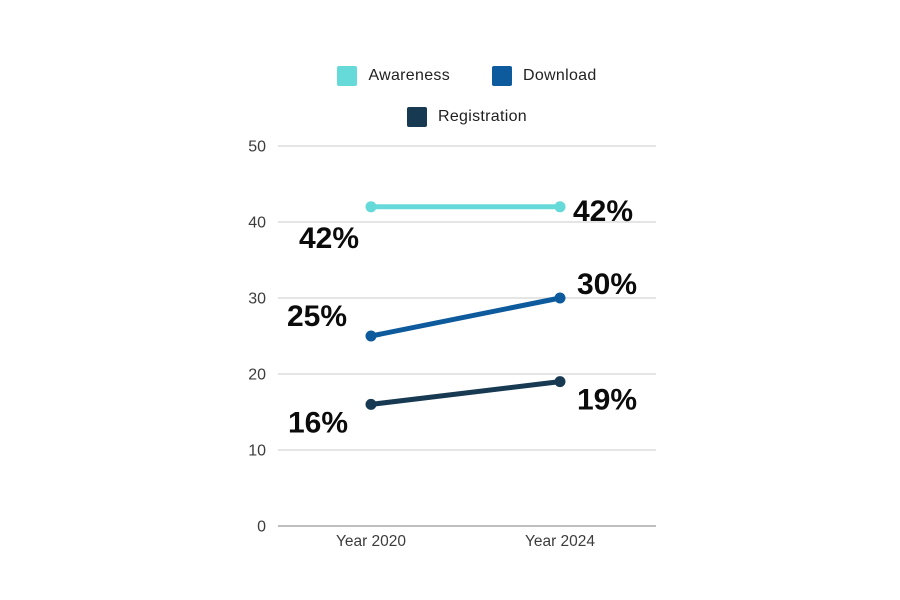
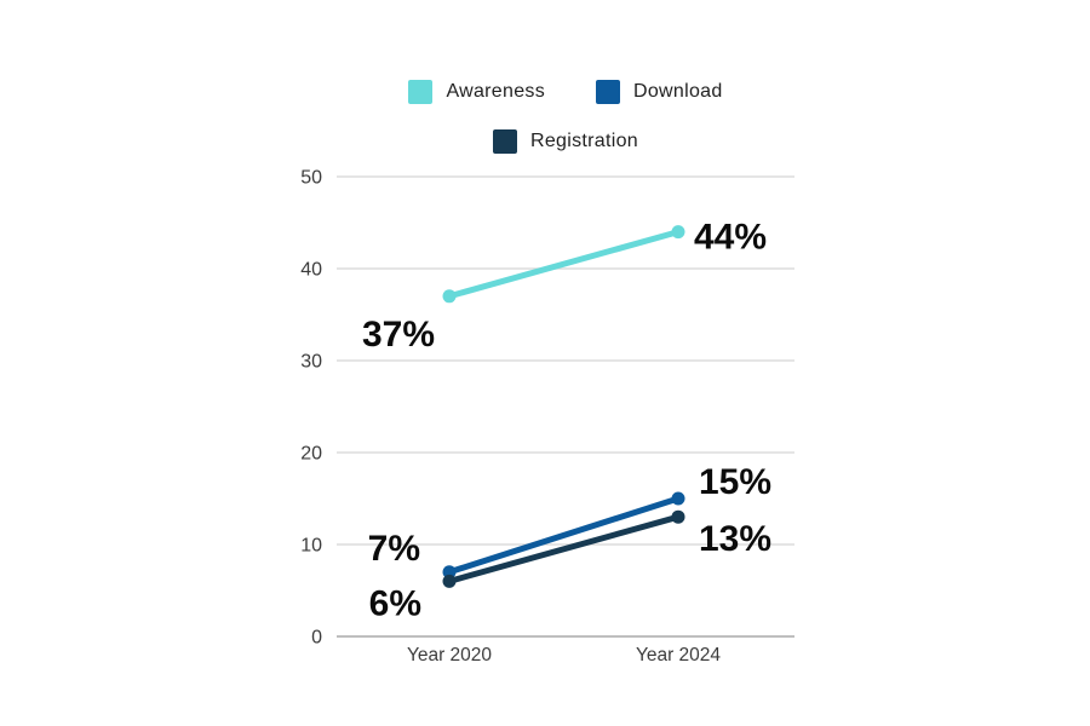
Awareness/Year 2020: 42% -> 37%
Download/Year 2020: 25% -> 7%
Registration/Year 2020: 16% -> 6%
Awareness/Year 2024: 42% -> 44%
Download/Year 2024: 30% -> 15%
Registration/Year 2024: 19% -> 13%
